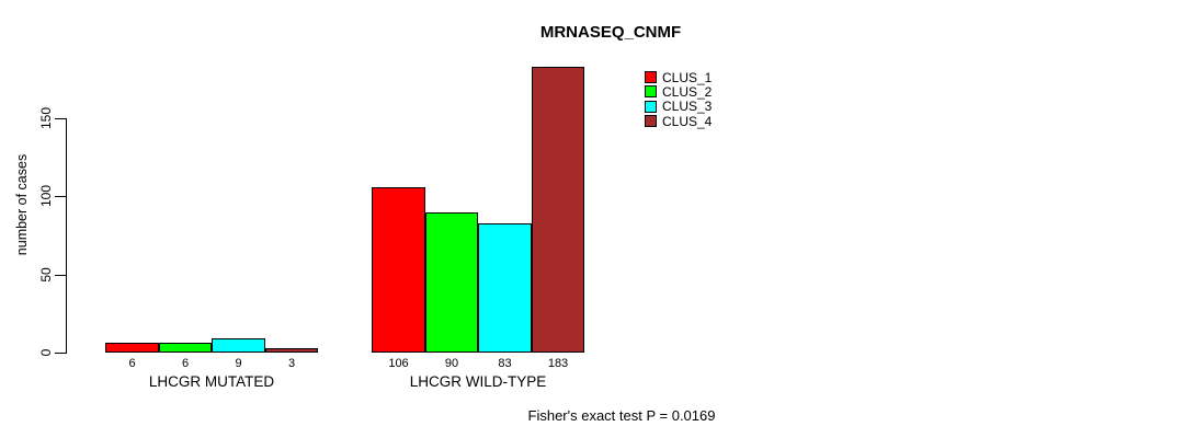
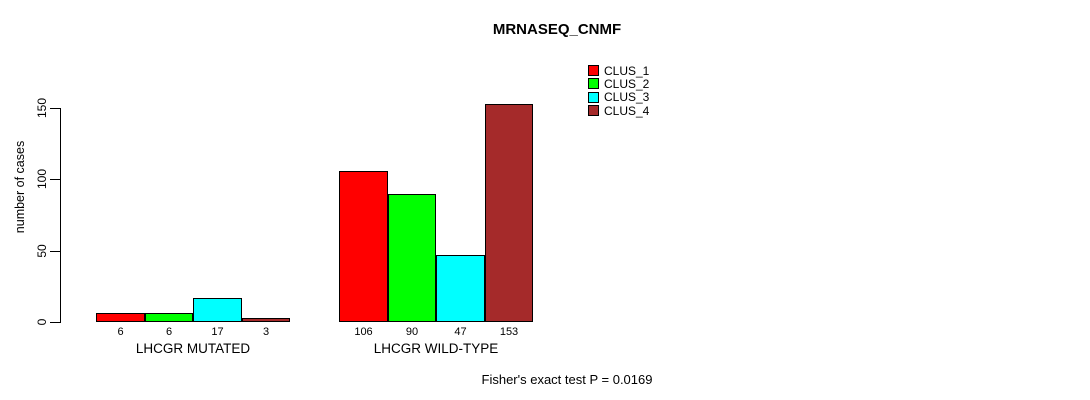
CLUS_3/LHCGR MUTATED: 9 -> 17
CLUS_3/LHCGR WILD-TYPE: 83 -> 47
CLUS_4/LHCGR WILD-TYPE: 183 -> 153
